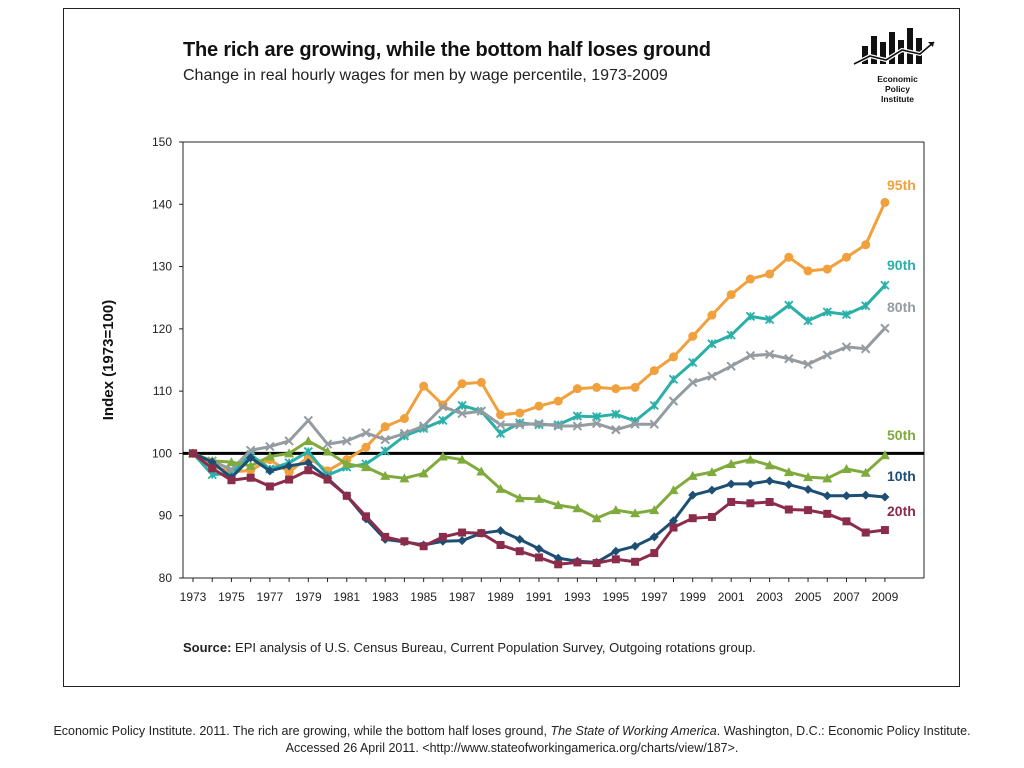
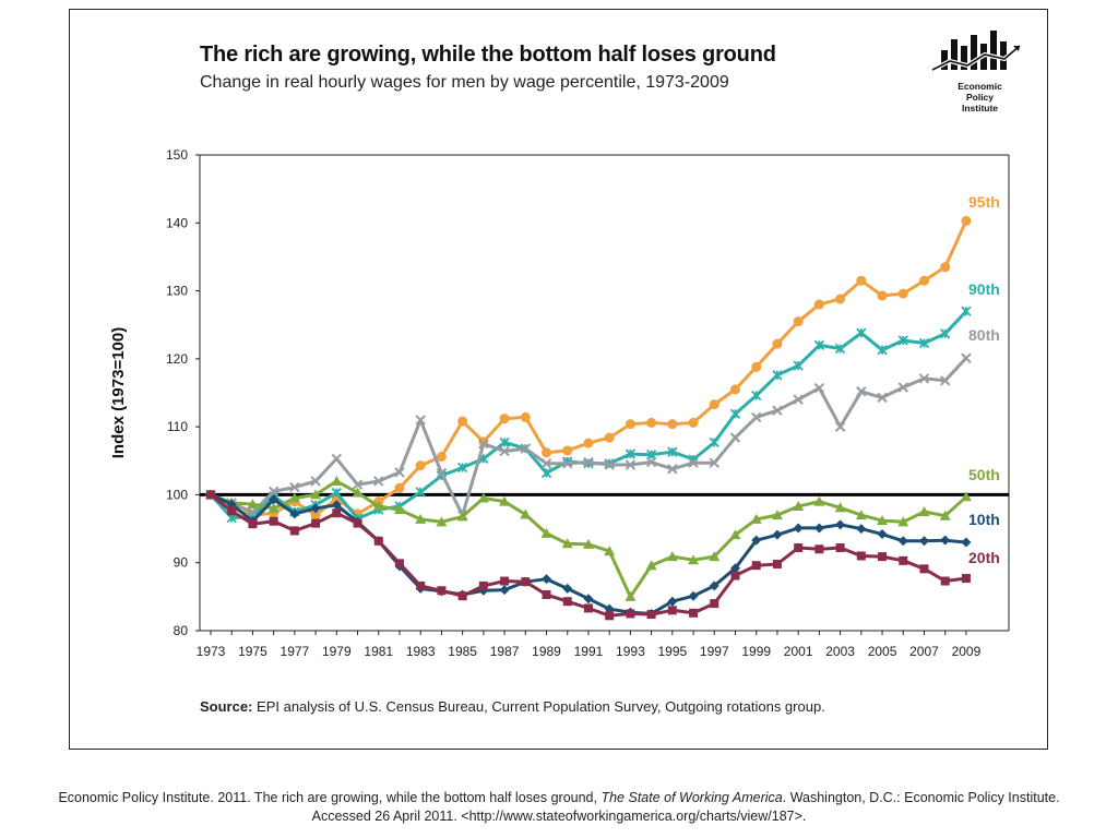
80th/1983: 102 -> 111
80th/1985: 104 -> 97
50th/1993: 91 -> 85
80th/2003: 116 -> 110
